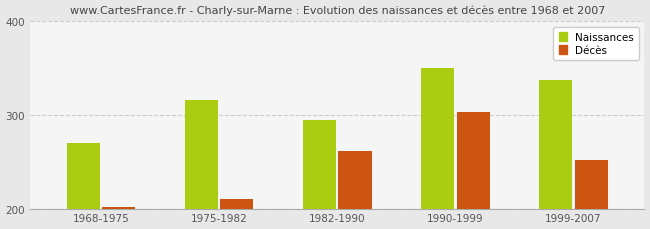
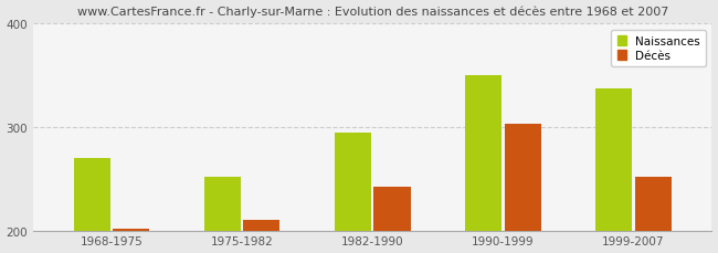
Naissances/1975-1982: 316 -> 252
Décès/1982-1990: 262 -> 242
